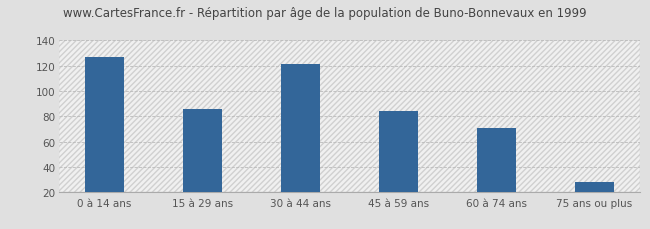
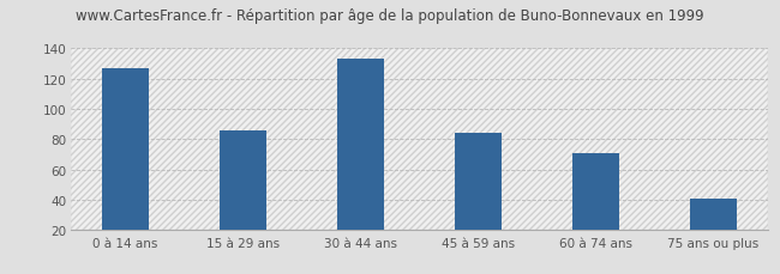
30 à 44 ans: 121 -> 133
75 ans ou plus: 28 -> 41
